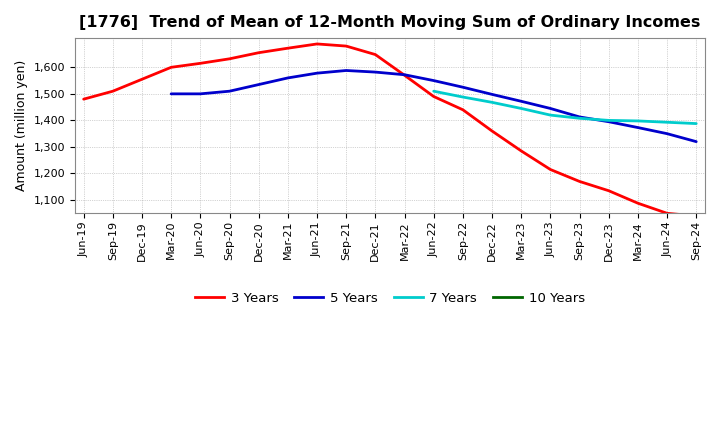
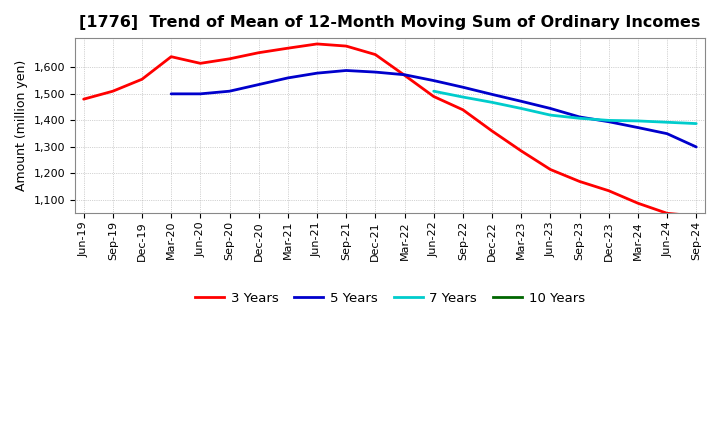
3 Years/Mar-20: 1,600 -> 1,640
5 Years/Sep-24: 1,320 -> 1,300
